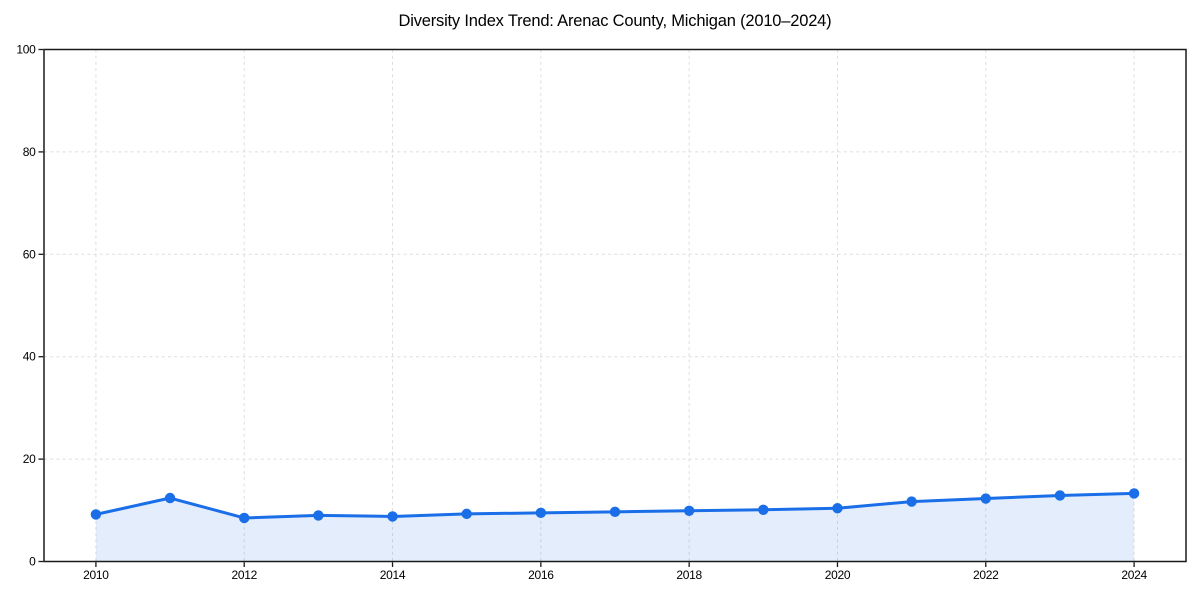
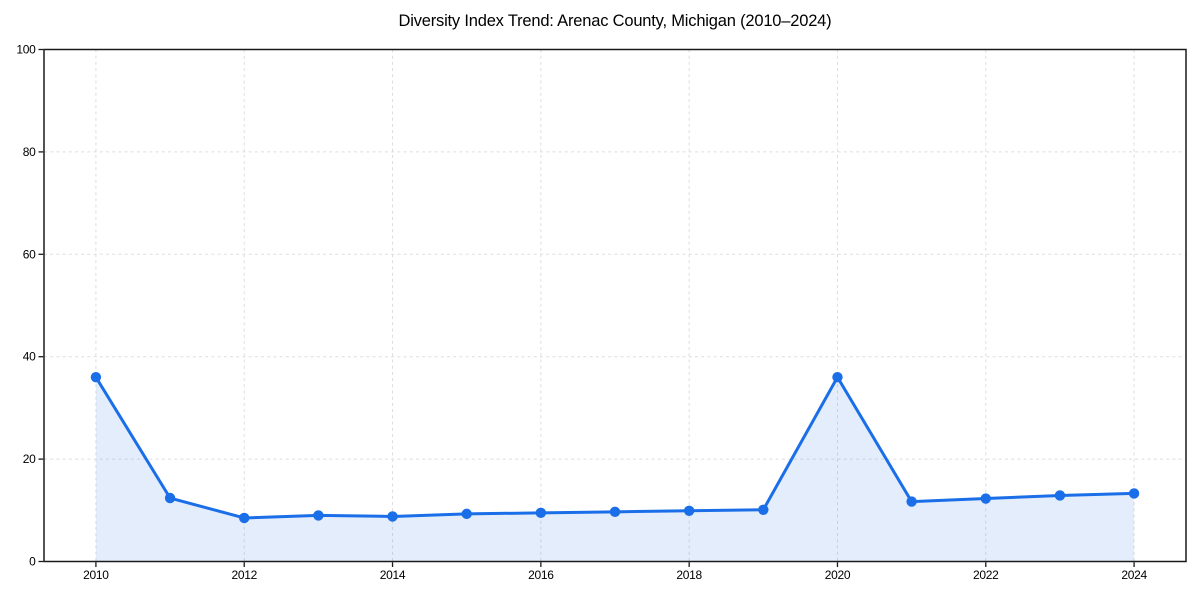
2010: 9 -> 36
2020: 10 -> 36
